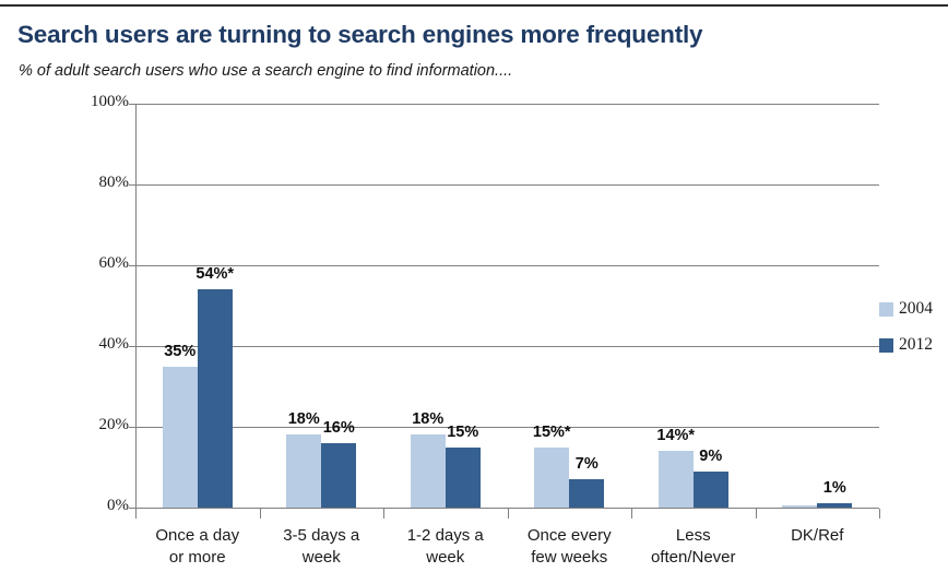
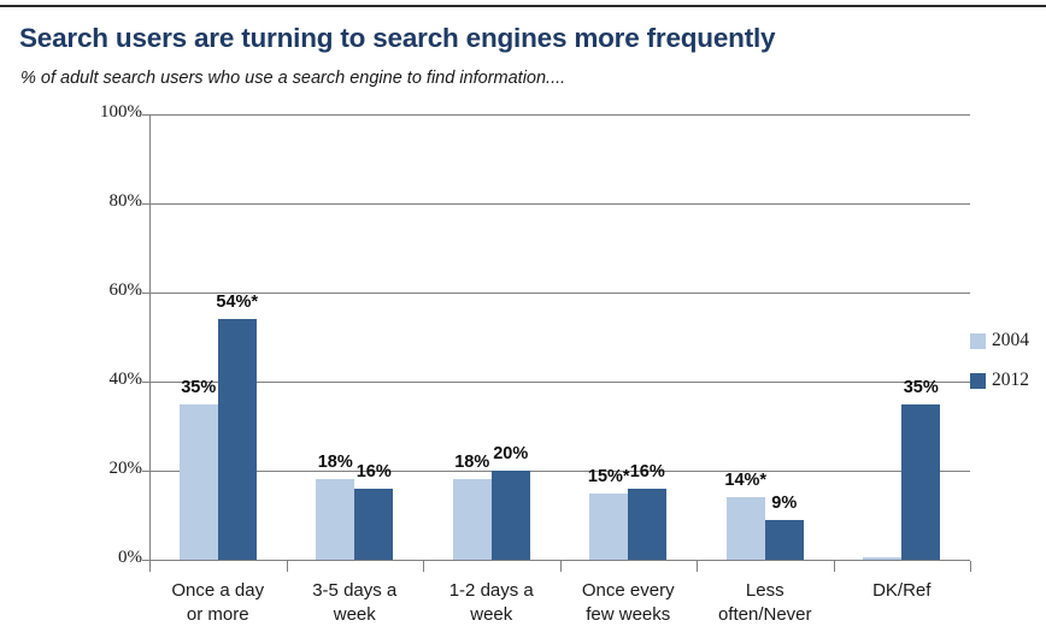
2012/1-2 days a week: 15% -> 20%
2012/Once every few weeks: 7% -> 16%
2012/DK/Ref: 1% -> 35%
